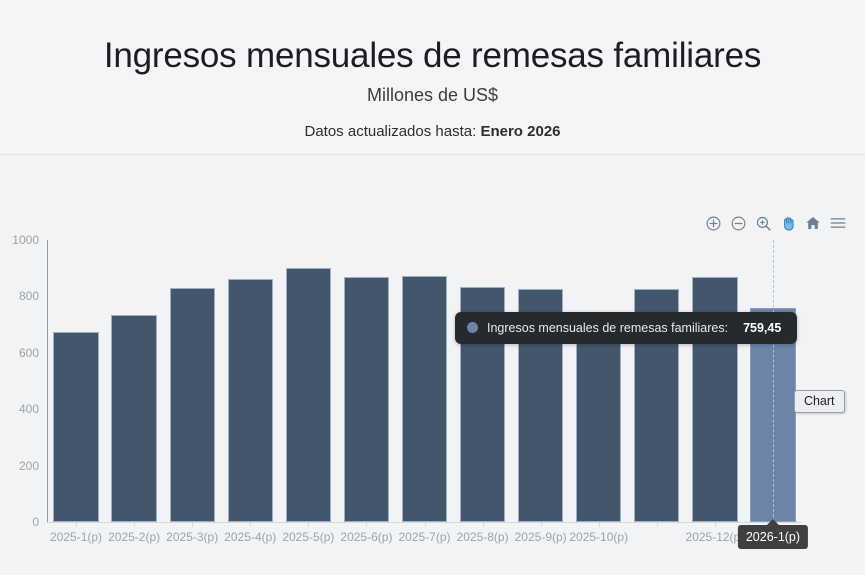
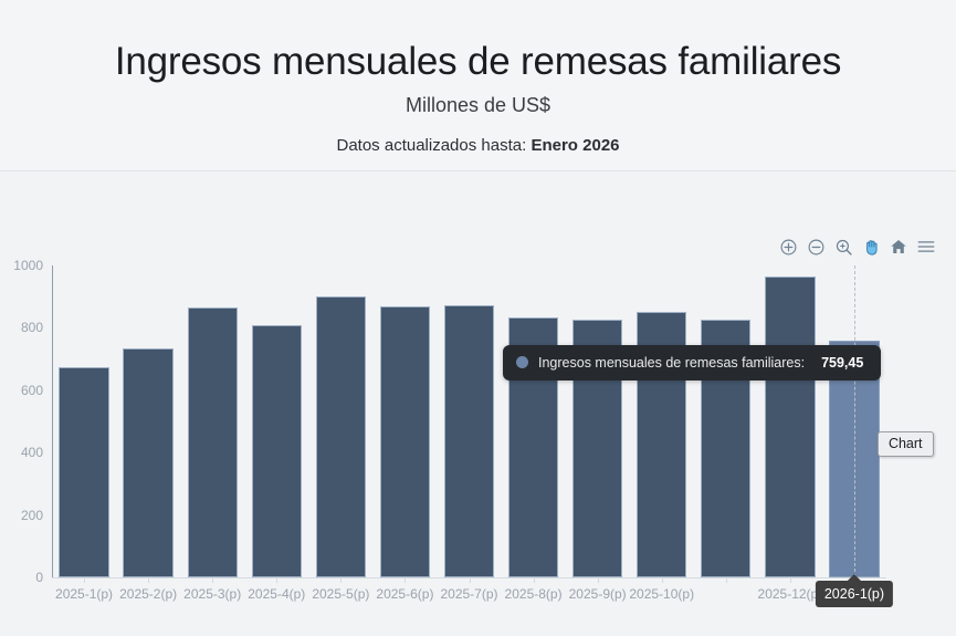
2025-3(p): 830 -> 870
2025-4(p): 860 -> 810
2025-10(p): 690 -> 850
2025-12(p): 870 -> 960
